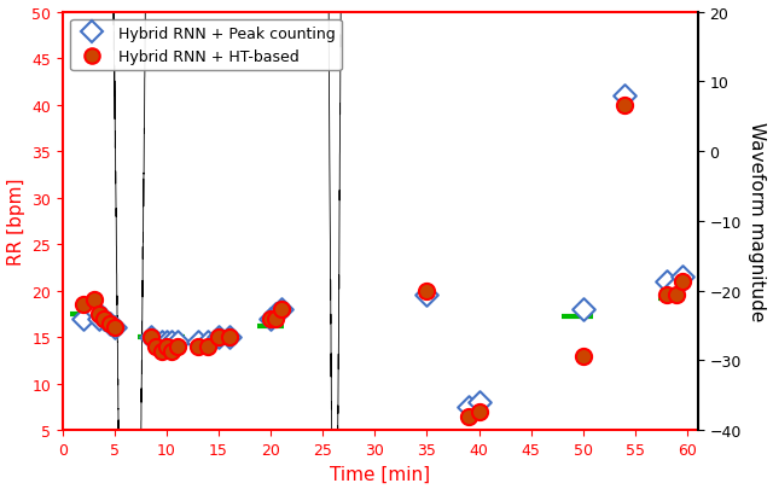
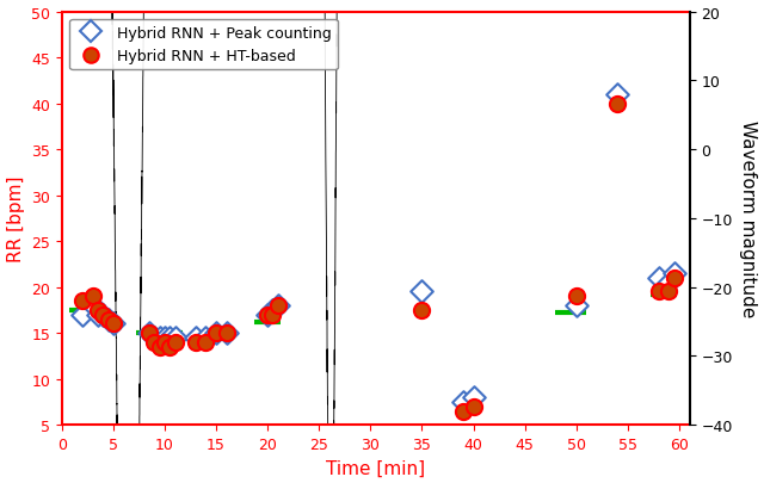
Hybrid RNN + HT-based/35: 20.0 -> 17.5
Hybrid RNN + HT-based/50: 13.0 -> 19.0
